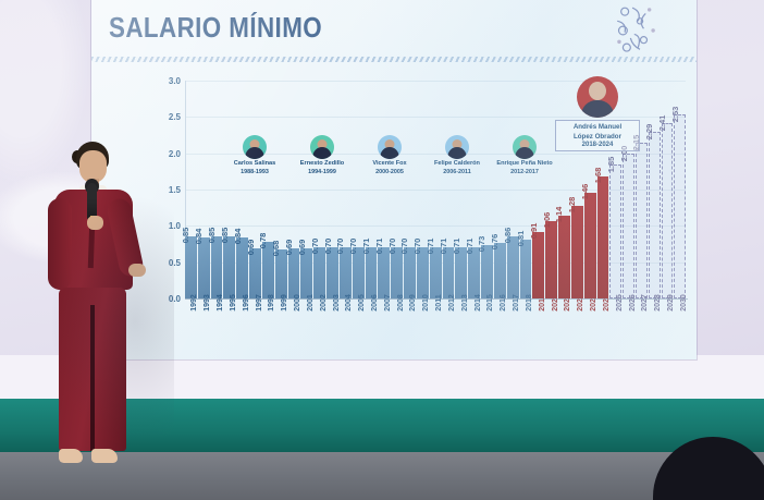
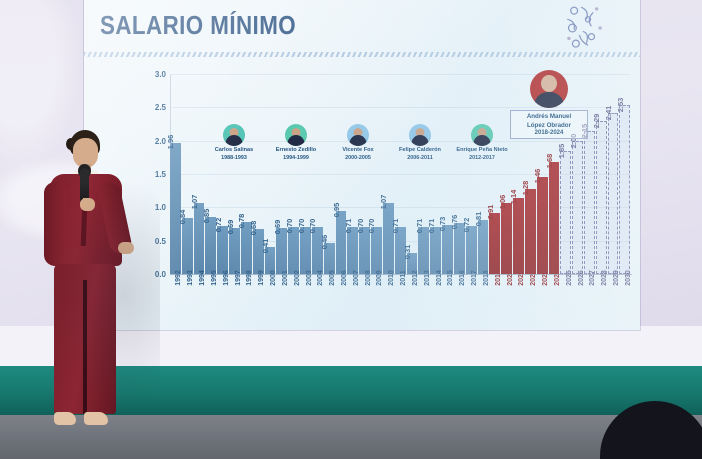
1992: 0.85 -> 1.96
1994: 0.85 -> 1.07
1996: 0.84 -> 0.72
2000: 0.69 -> 0.41
2005: 0.70 -> 0.46
2006: 0.71 -> 0.95
2010: 0.70 -> 1.07
2012: 0.71 -> 0.31
2017: 0.86 -> 0.72
